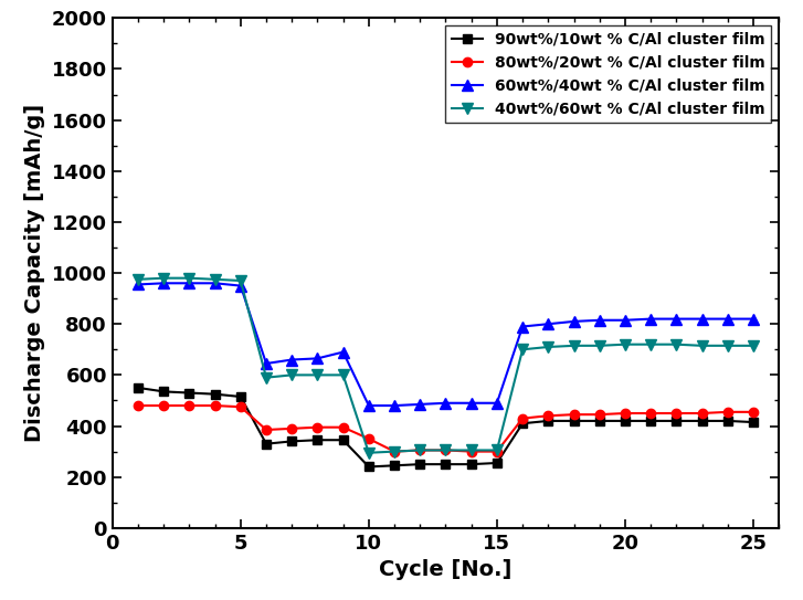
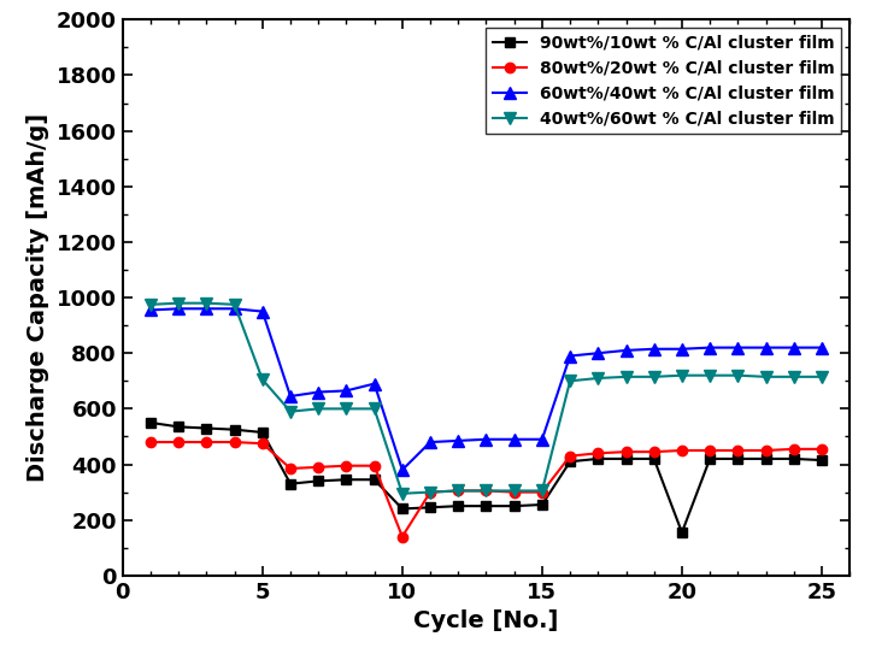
40wt%/60wt % C/Al cluster film/5: 970 -> 705
80wt%/20wt % C/Al cluster film/10: 350 -> 140
60wt%/40wt % C/Al cluster film/10: 480 -> 380
90wt%/10wt % C/Al cluster film/20: 420 -> 155
